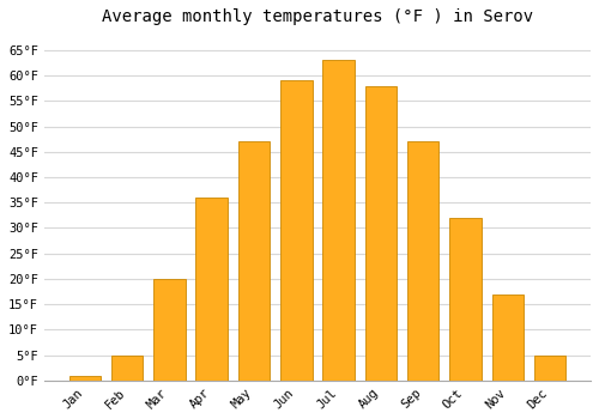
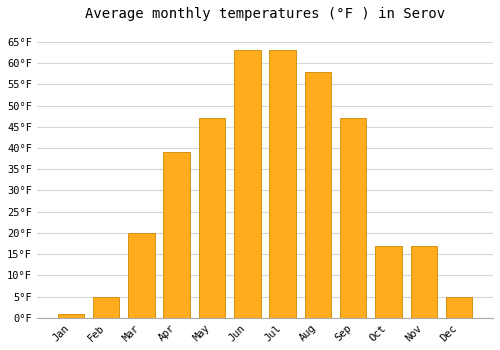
Apr: 36°F -> 39°F
Jun: 59°F -> 63°F
Oct: 32°F -> 17°F
